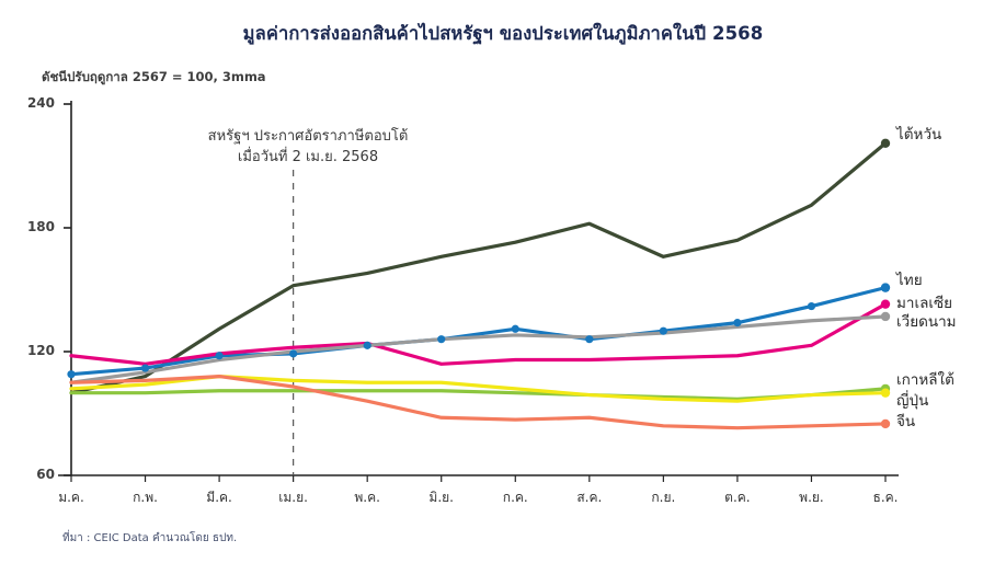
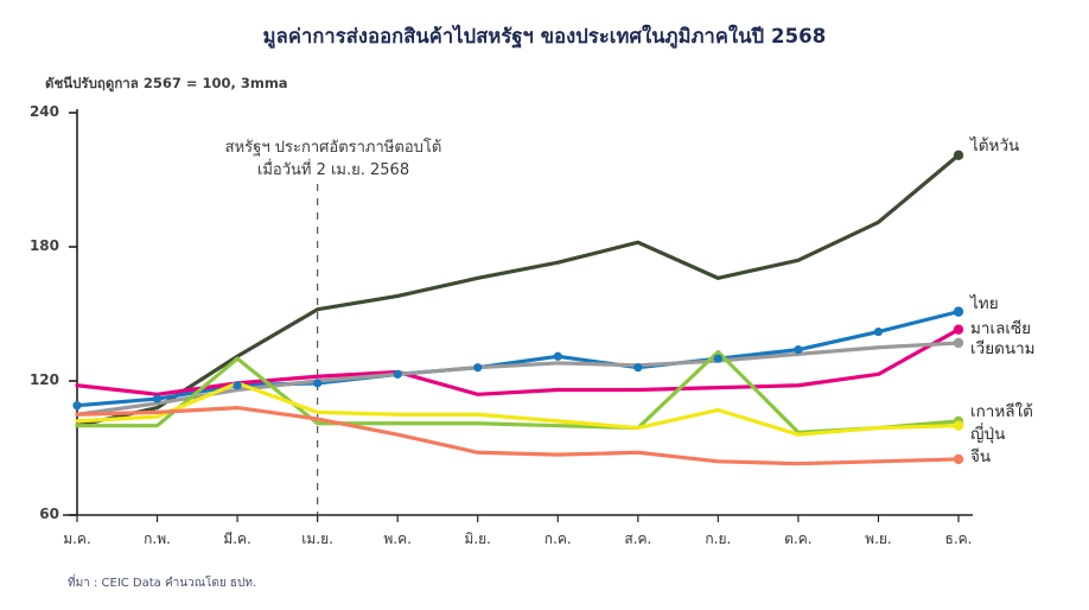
เกาหลีใต้/มี.ค.: 101 -> 130
ญี่ปุ่น/มี.ค.: 108 -> 119
เกาหลีใต้/ก.ย.: 98 -> 133
ญี่ปุ่น/ก.ย.: 97 -> 107
